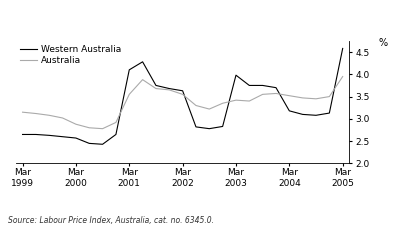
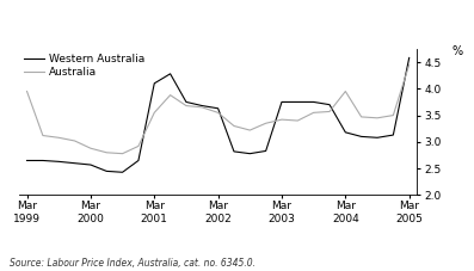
Australia/Mar 1999: 3.15 -> 3.95
Western Australia/Mar 2003: 3.98 -> 3.75
Australia/Mar 2004: 3.52 -> 3.95
Australia/Mar 2005: 3.95 -> 4.45
